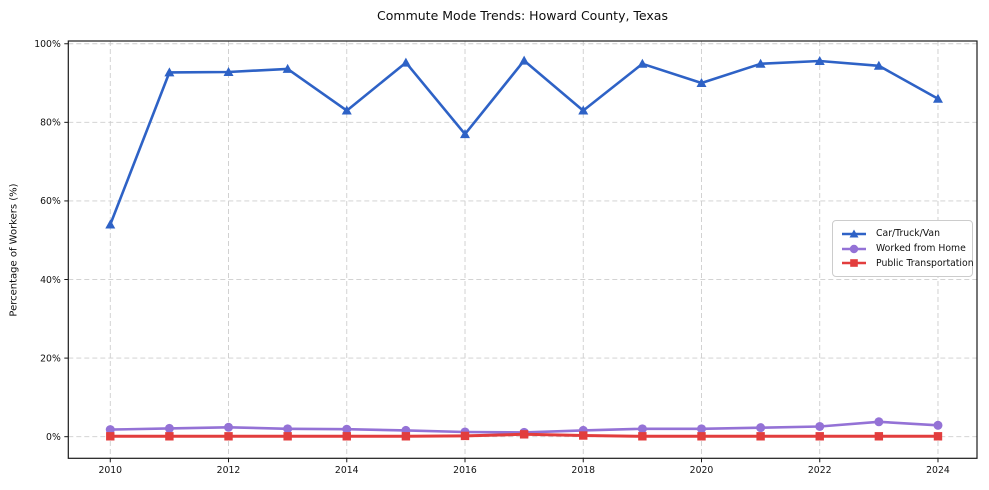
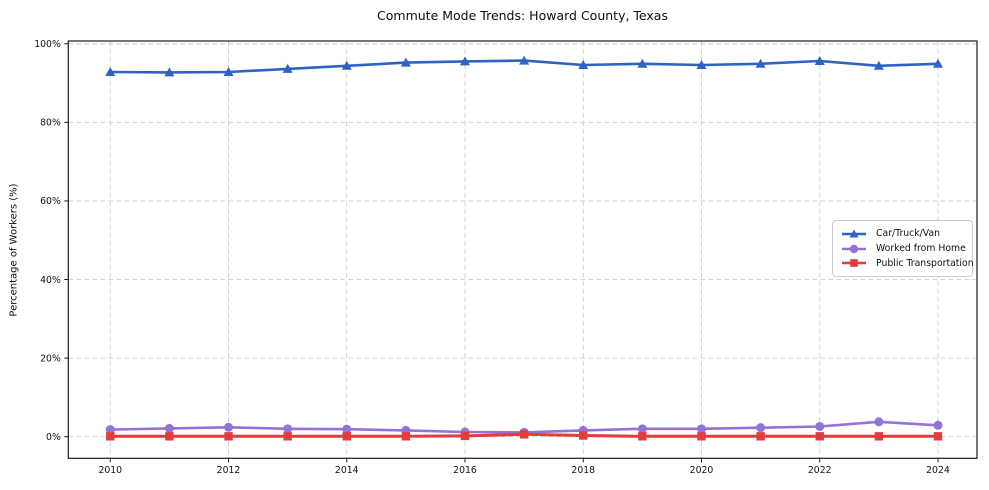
Car/Truck/Van/2010: 54% -> 93%
Car/Truck/Van/2014: 83% -> 94%
Car/Truck/Van/2016: 77% -> 96%
Car/Truck/Van/2018: 83% -> 95%
Car/Truck/Van/2020: 90% -> 95%
Car/Truck/Van/2024: 86% -> 95%
